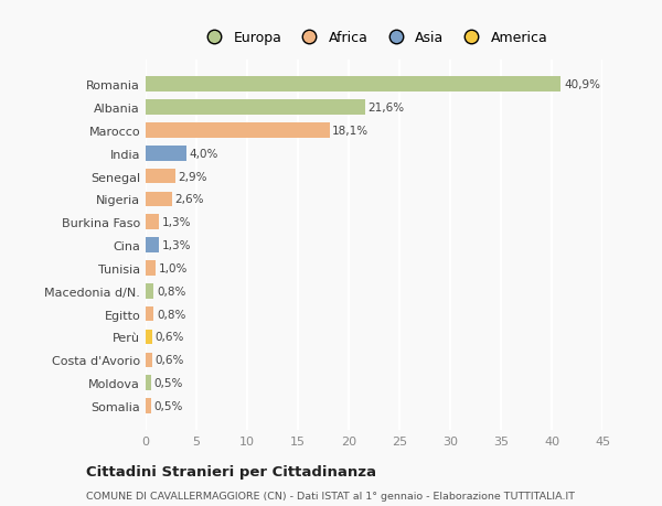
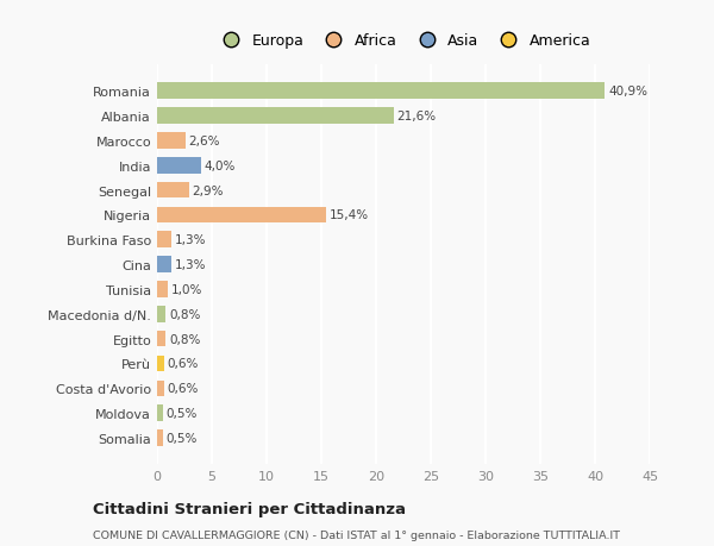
Marocco: 18,1% -> 2,6%
Nigeria: 2,6% -> 15,4%
